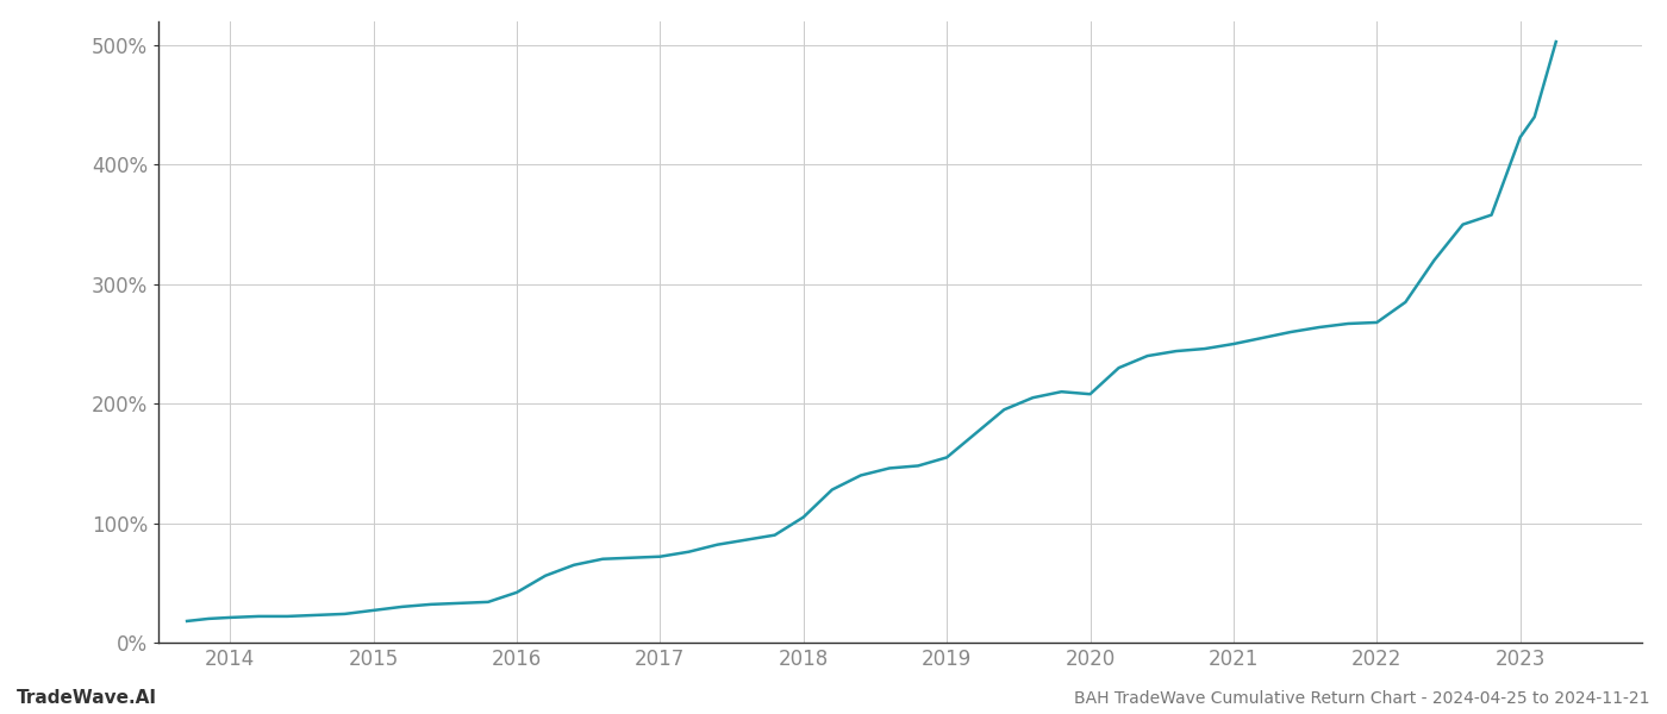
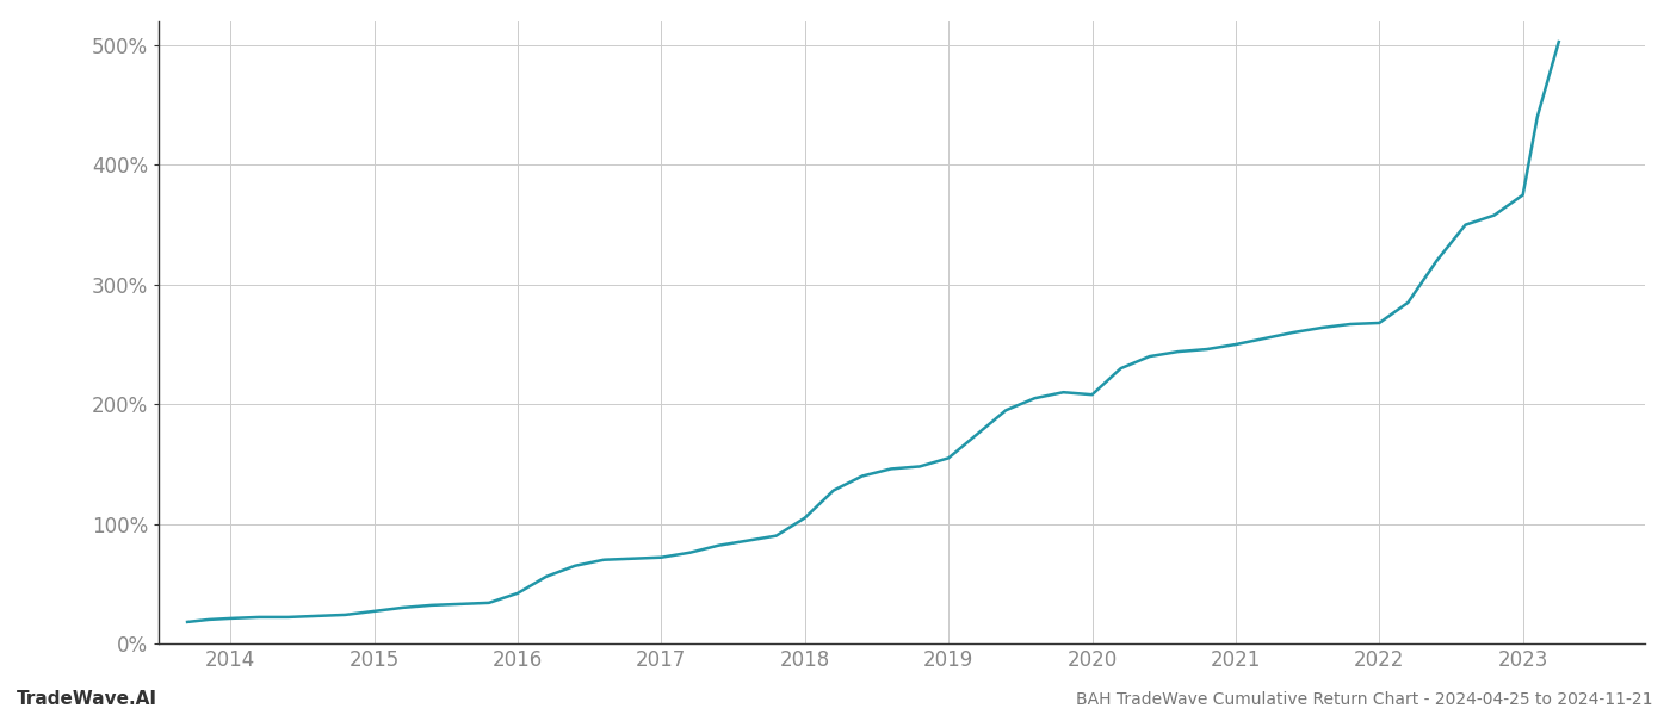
2023: 423% -> 375%
